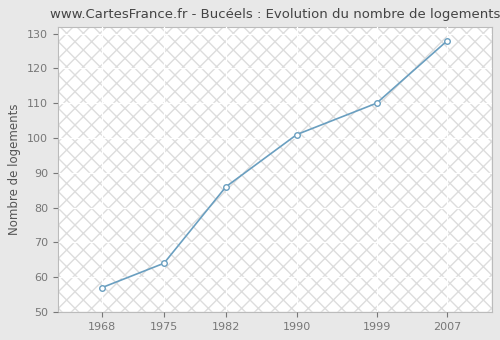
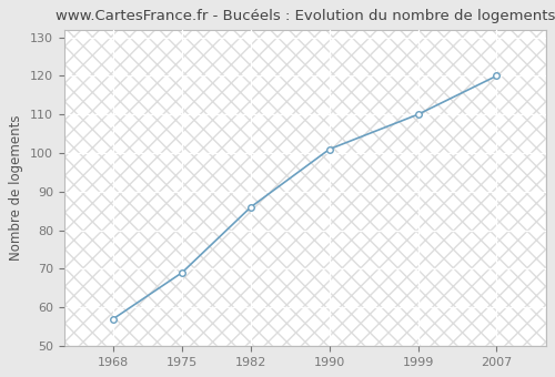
1975: 64 -> 69
2007: 128 -> 120
